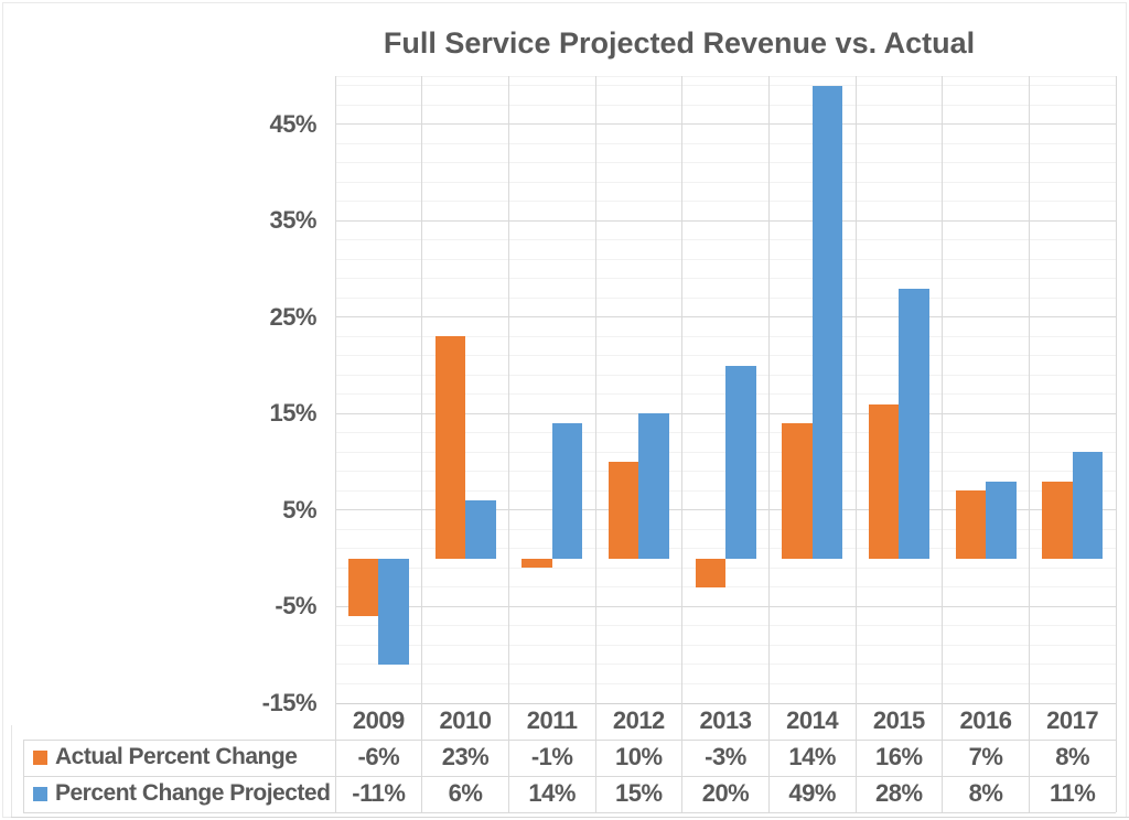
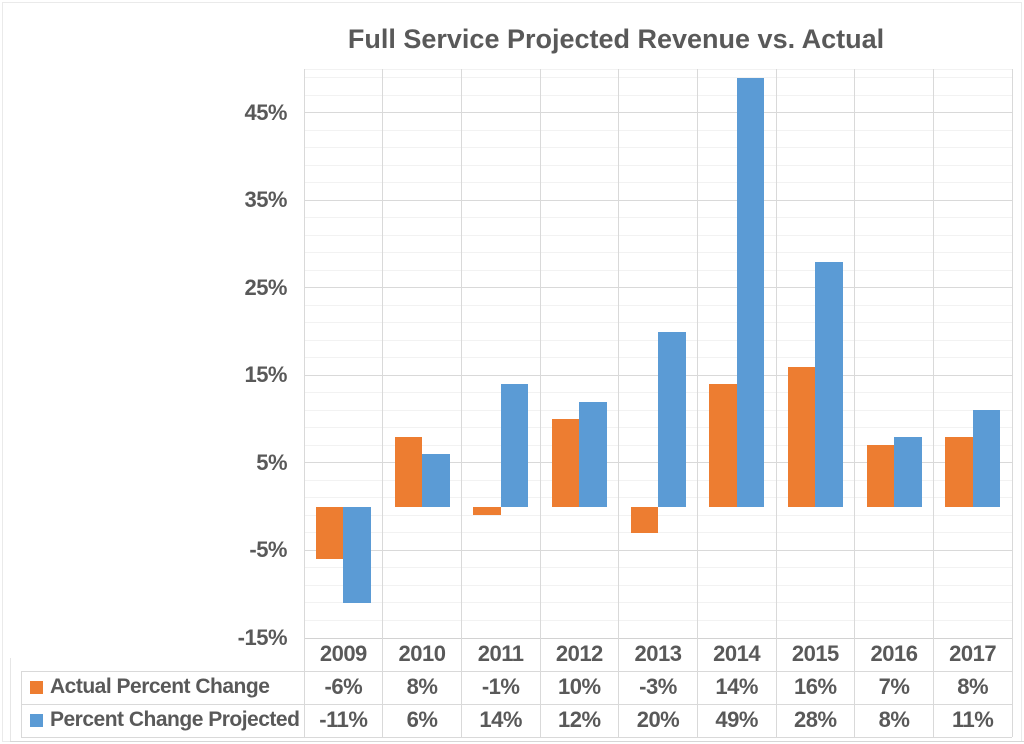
Actual Percent Change/2010: 23% -> 8%
Percent Change Projected/2012: 15% -> 12%
